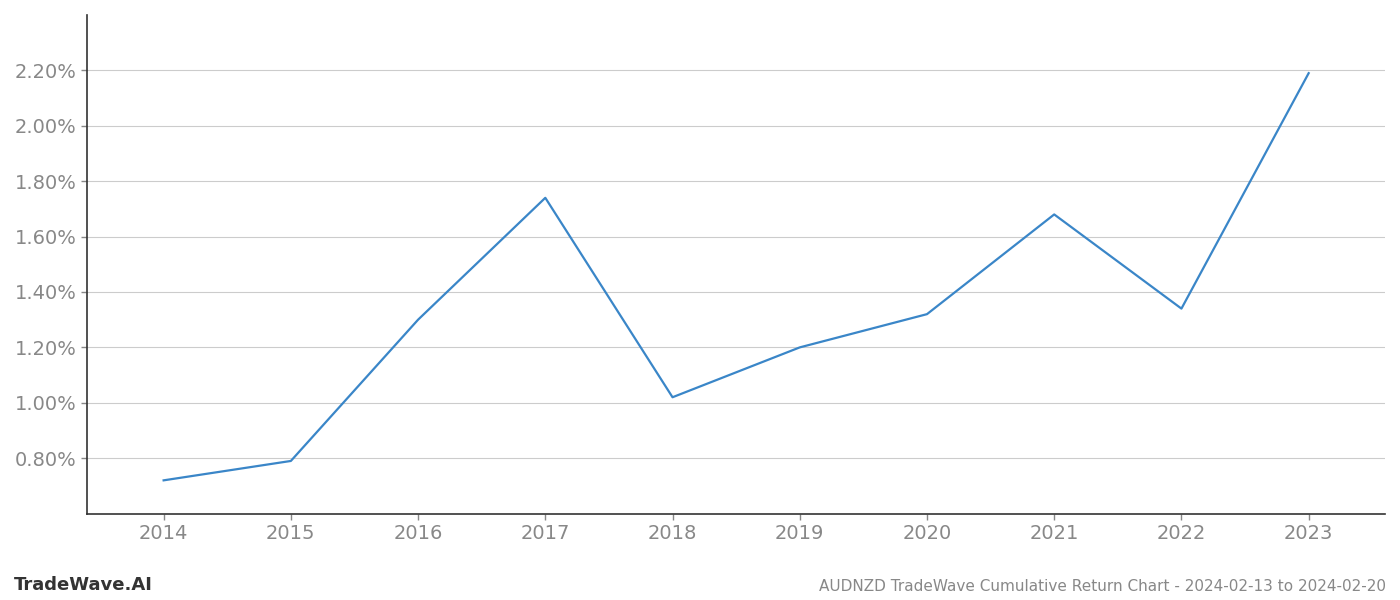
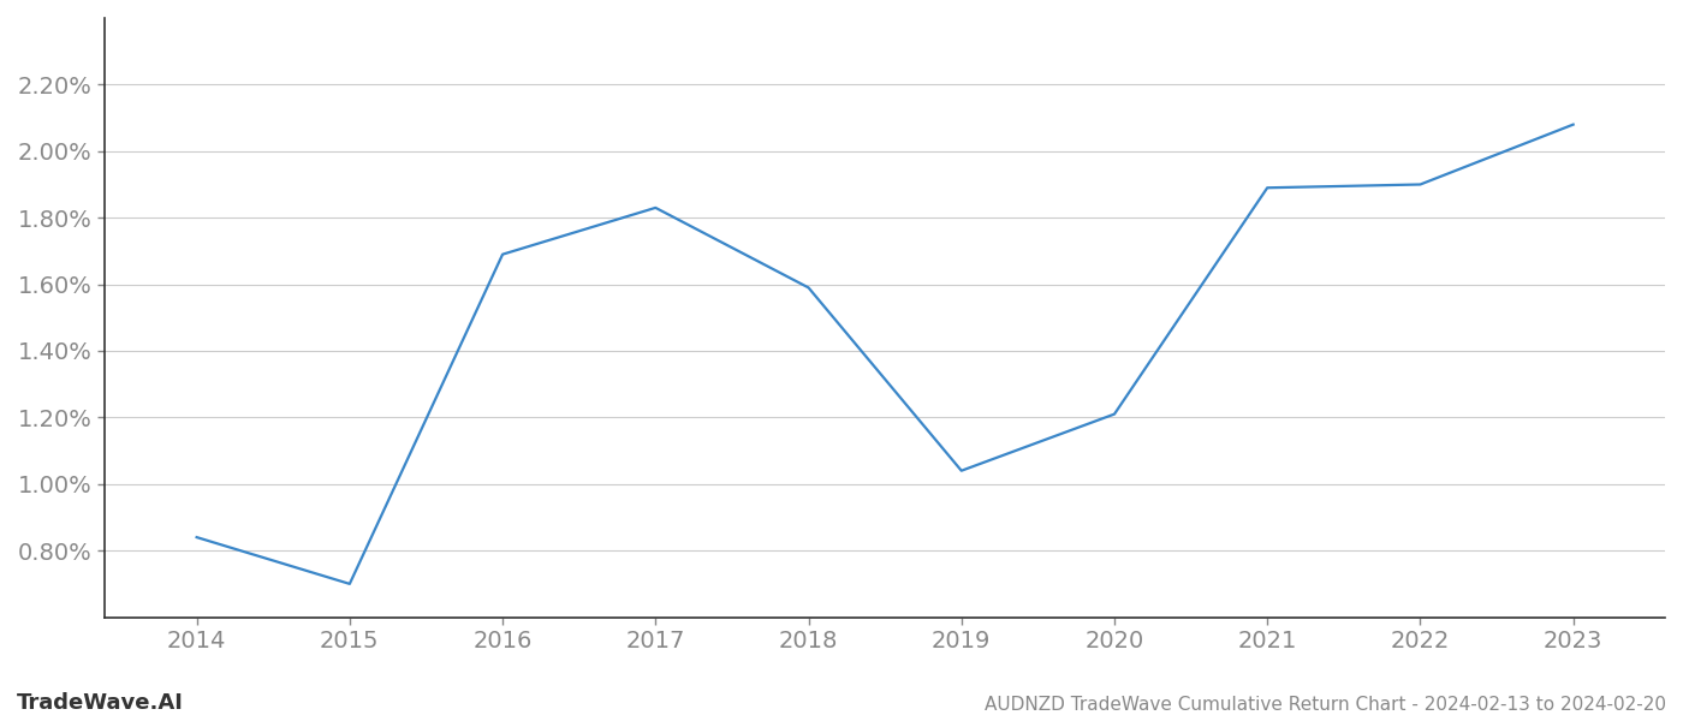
2014: 0.72% -> 0.84%
2015: 0.79% -> 0.70%
2016: 1.30% -> 1.69%
2017: 1.74% -> 1.83%
2018: 1.02% -> 1.59%
2019: 1.20% -> 1.04%
2020: 1.32% -> 1.21%
2021: 1.68% -> 1.89%
2022: 1.34% -> 1.90%
2023: 2.19% -> 2.08%
